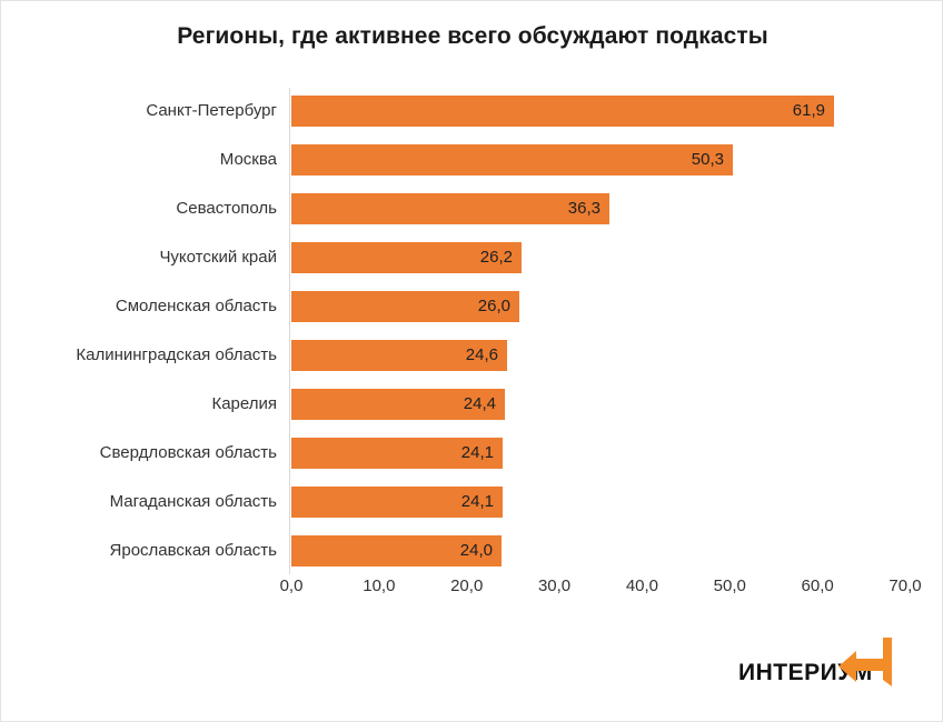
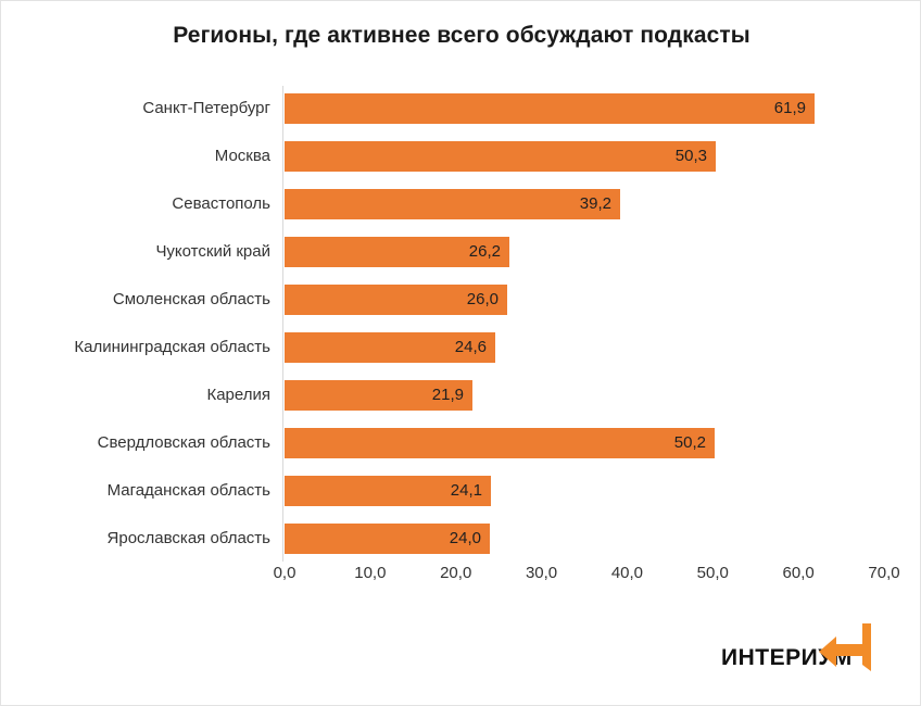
Севастополь: 36,3 -> 39,2
Карелия: 24,4 -> 21,9
Свердловская область: 24,1 -> 50,2
